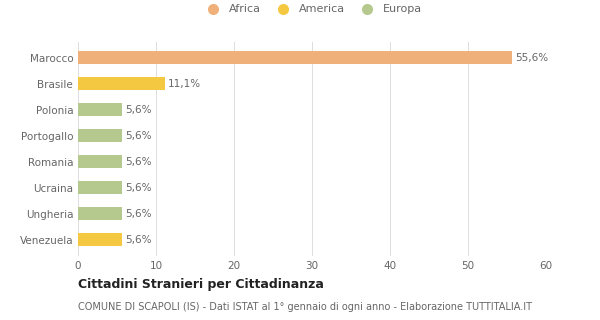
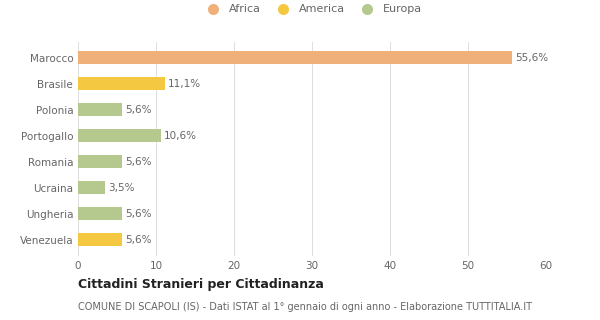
Portogallo: 5,6% -> 10,6%
Ucraina: 5,6% -> 3,5%
